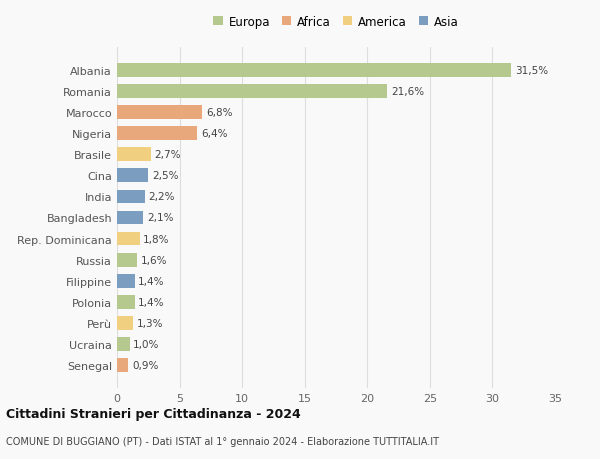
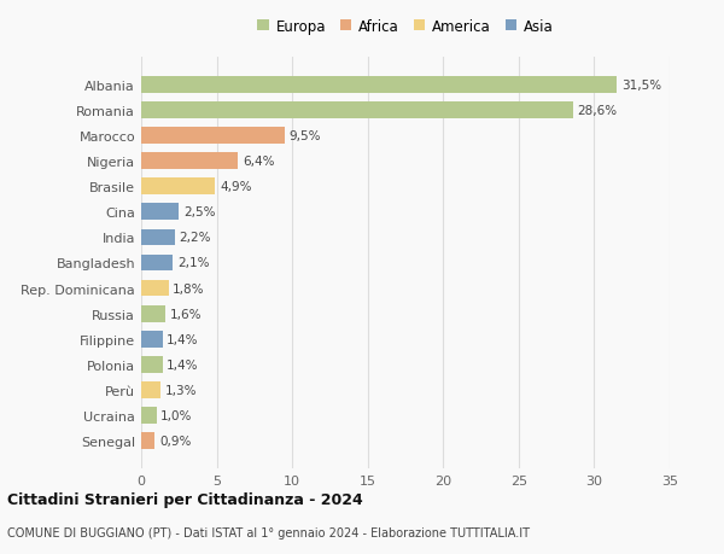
Romania: 21,6% -> 28,6%
Marocco: 6,8% -> 9,5%
Brasile: 2,7% -> 4,9%
